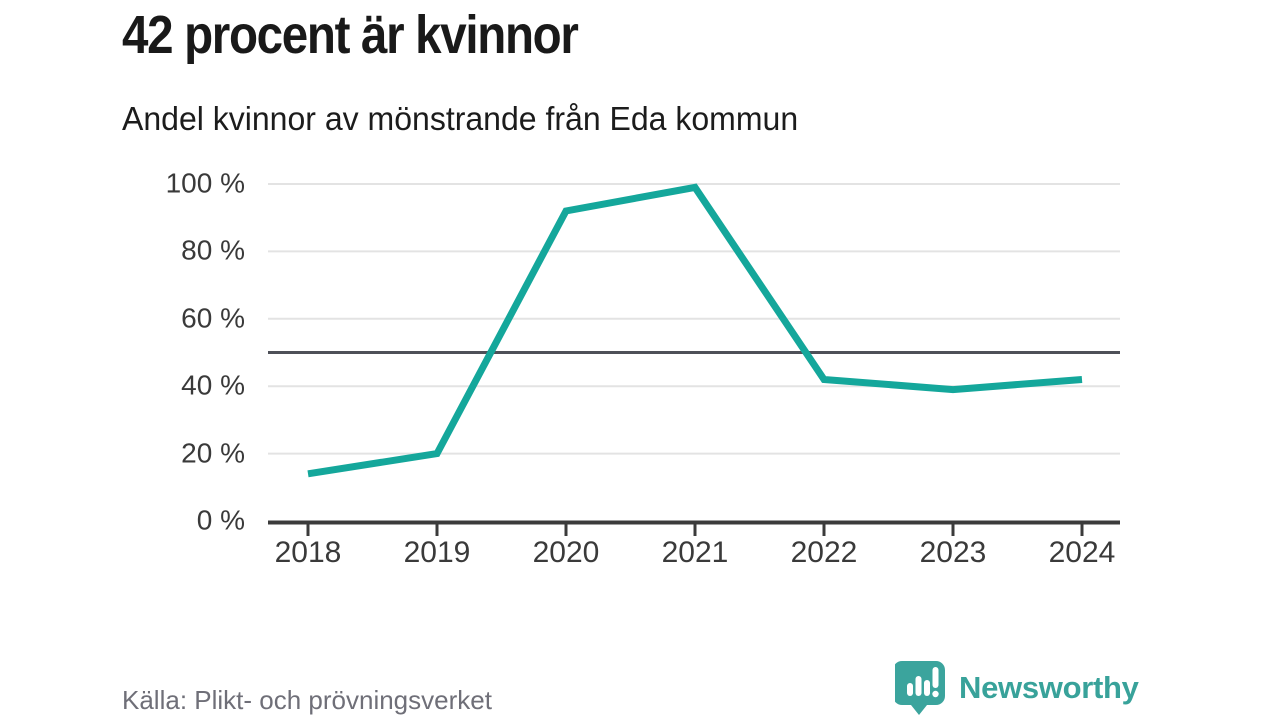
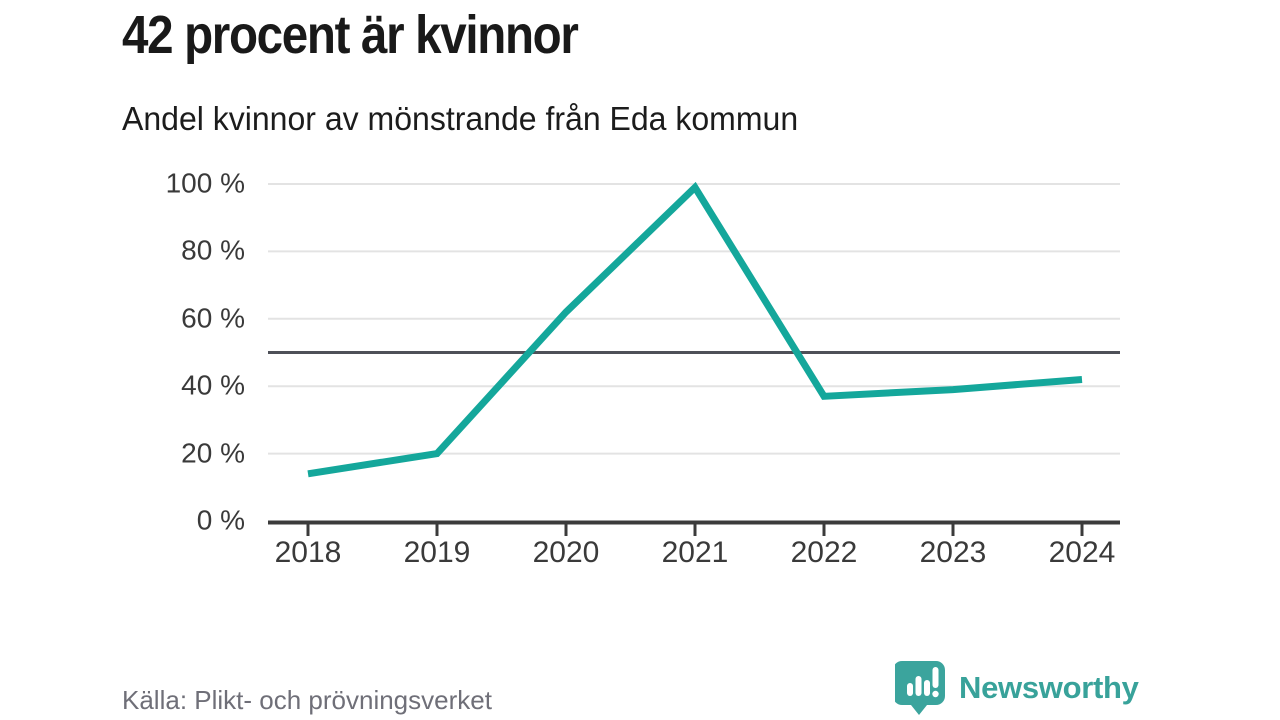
2020: 92% -> 62%
2022: 42% -> 37%
